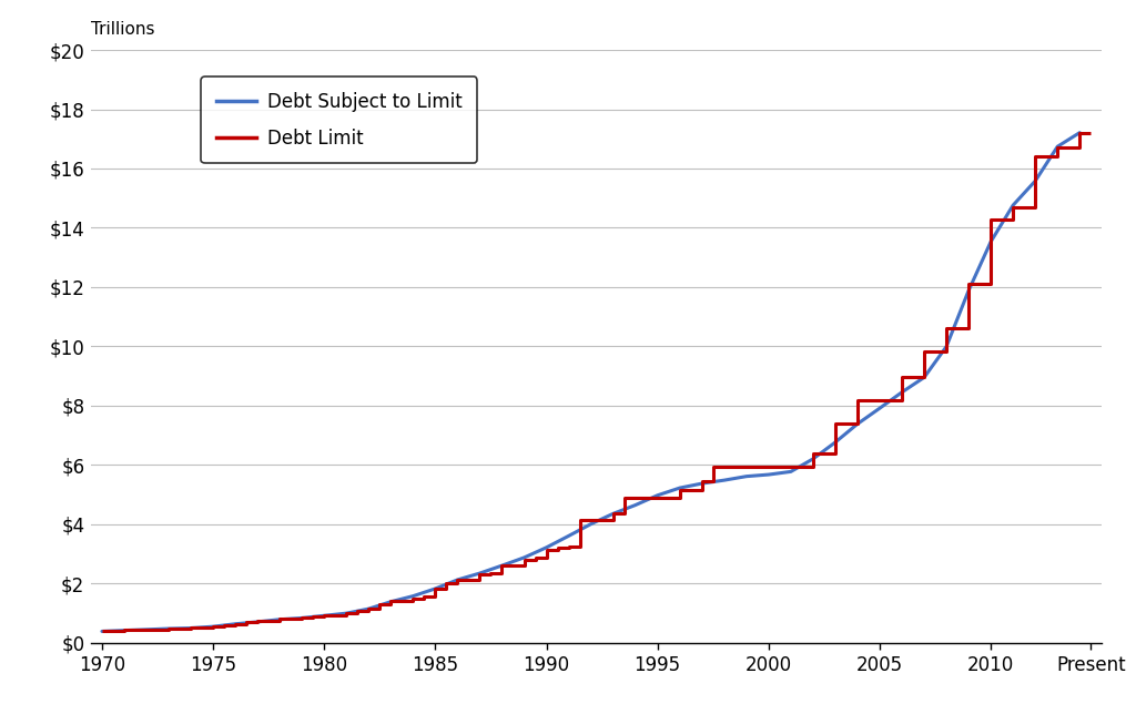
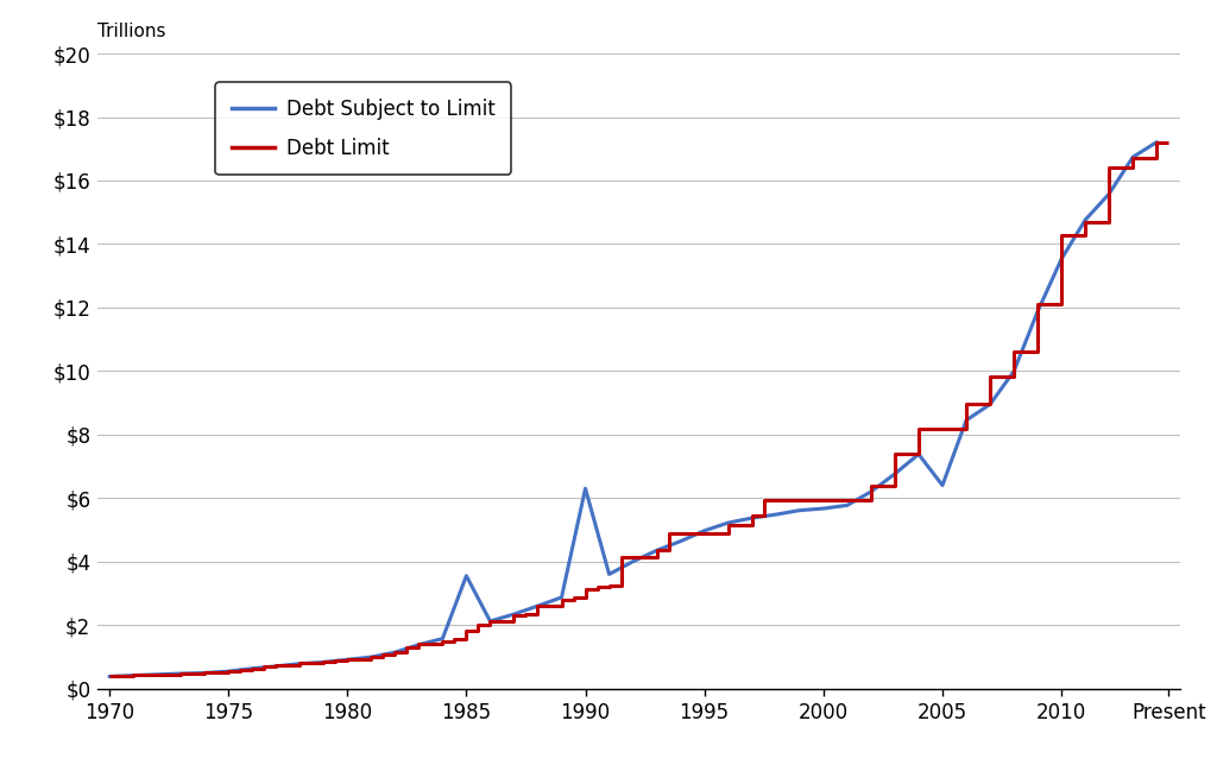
Debt Subject to Limit/1985: $1.82 -> $3.55
Debt Subject to Limit/1990: $3.21 -> $6.30
Debt Subject to Limit/2005: $7.91 -> $6.40
